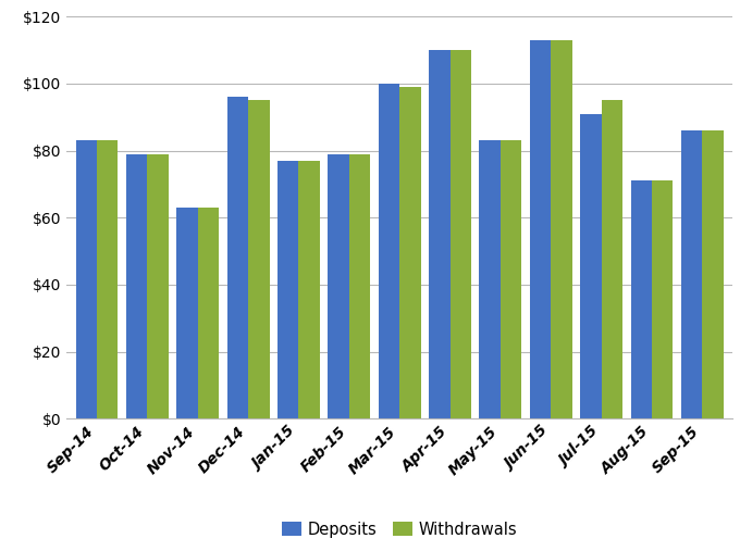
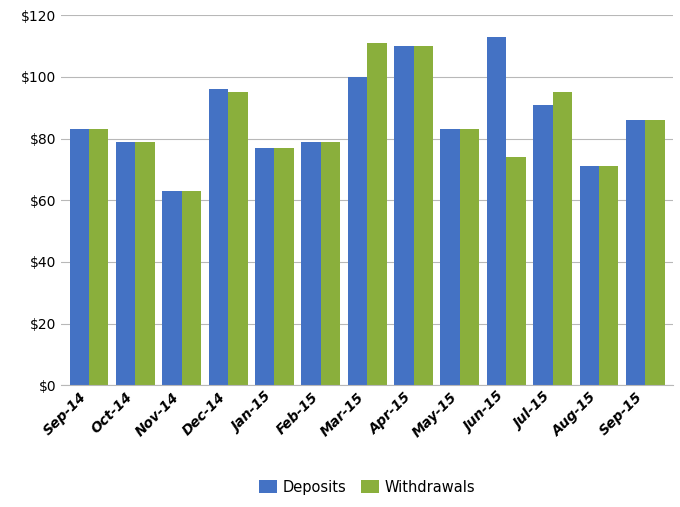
Withdrawals/Mar-15: $99 -> $111
Withdrawals/Jun-15: $113 -> $74
